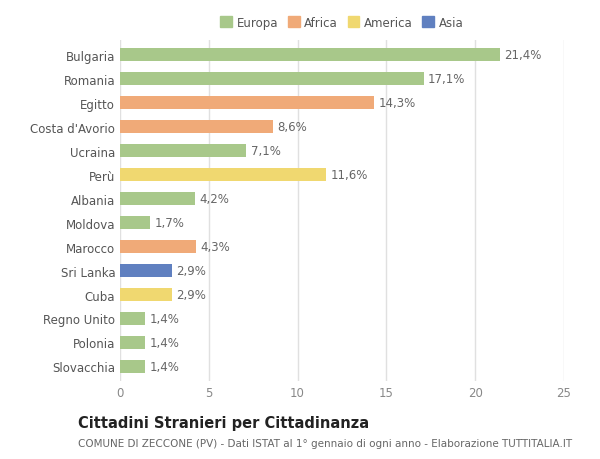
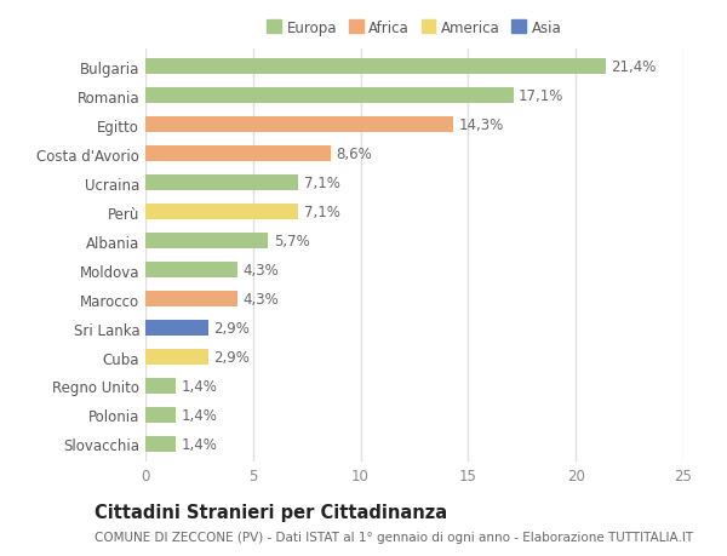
Perù: 11,6% -> 7,1%
Albania: 4,2% -> 5,7%
Moldova: 1,7% -> 4,3%
